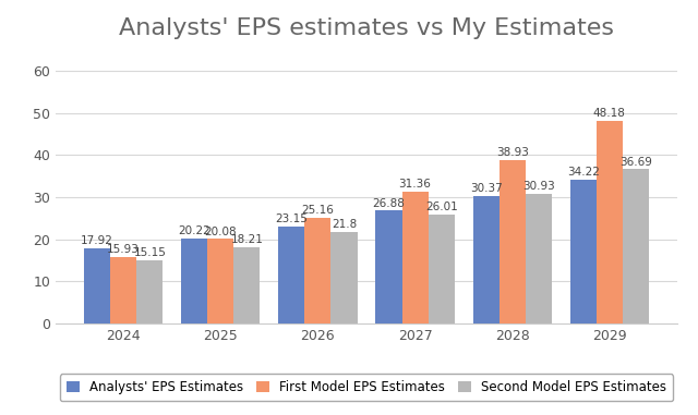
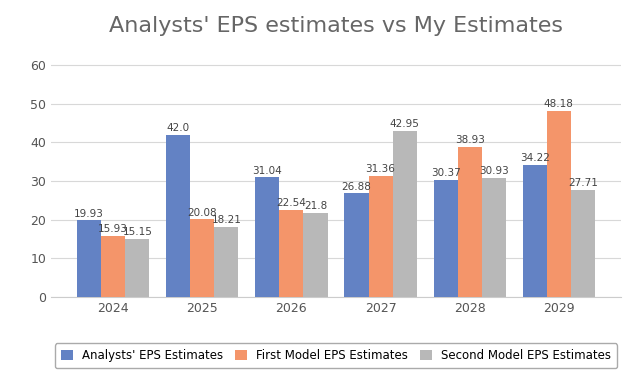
Analysts' EPS Estimates/2024: 17.92 -> 19.93
Analysts' EPS Estimates/2025: 20.2 -> 42.0
Analysts' EPS Estimates/2026: 23.15 -> 31.04
First Model EPS Estimates/2026: 25.16 -> 22.54
Second Model EPS Estimates/2027: 26.01 -> 42.95
Second Model EPS Estimates/2029: 36.69 -> 27.71
